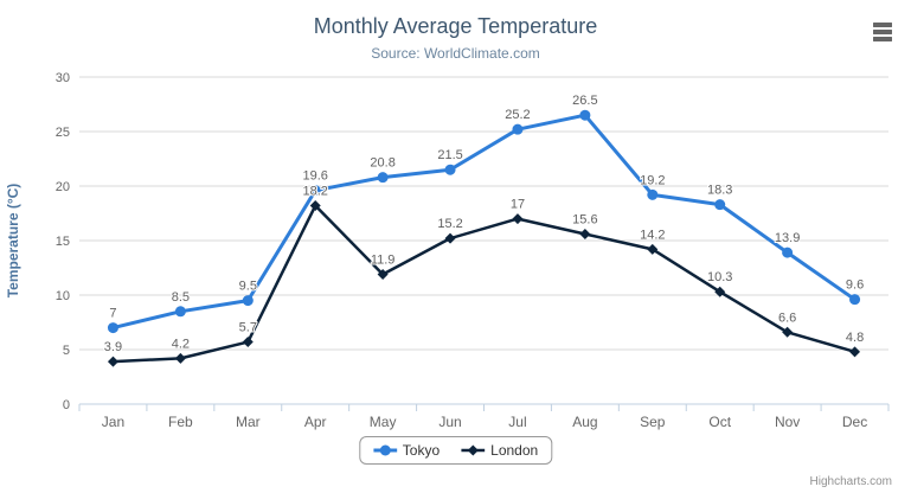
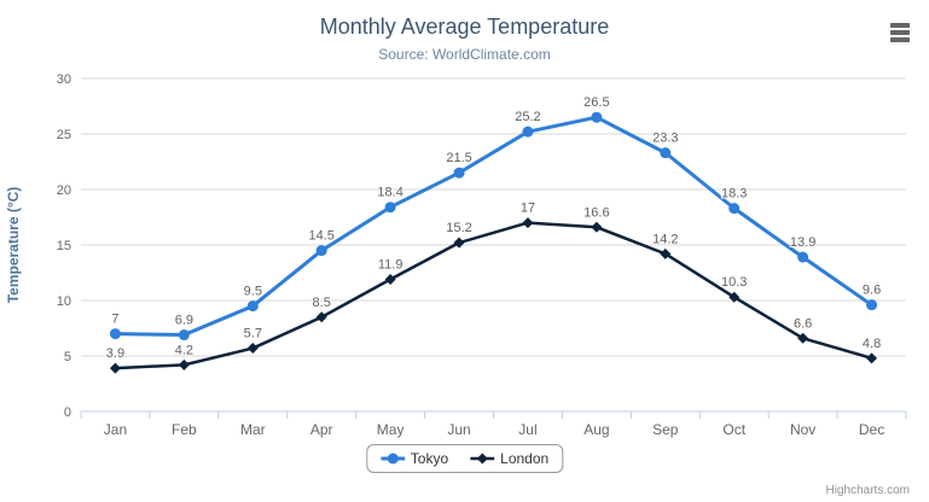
Tokyo/Feb: 8.5 -> 6.9
Tokyo/Apr: 19.6 -> 14.5
London/Apr: 18.2 -> 8.5
Tokyo/May: 20.8 -> 18.4
London/Aug: 15.6 -> 16.6
Tokyo/Sep: 19.2 -> 23.3
